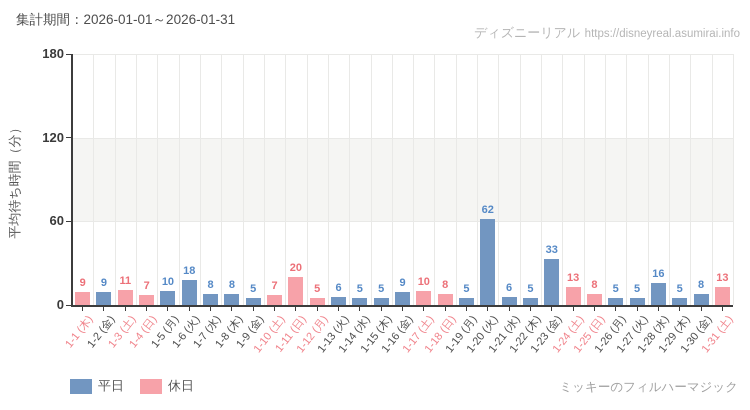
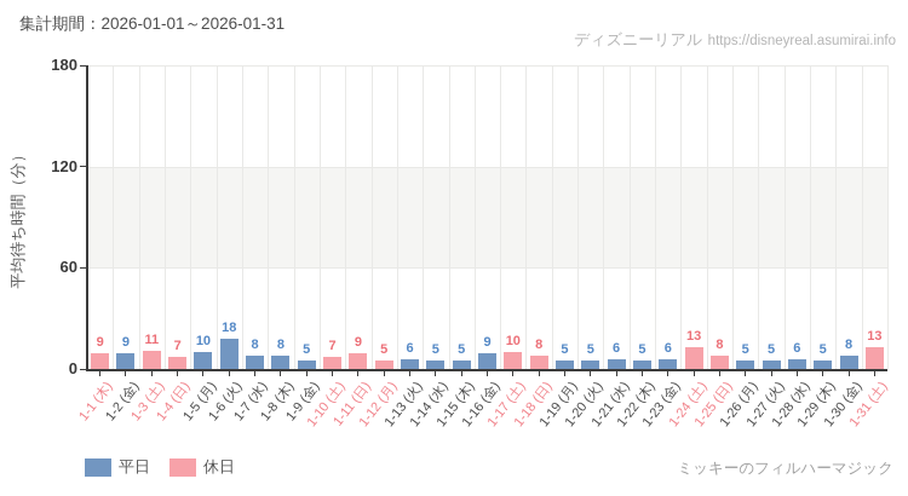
1-11 (日): 20 -> 9
1-20 (火): 62 -> 5
1-23 (金): 33 -> 6
1-28 (水): 16 -> 6
